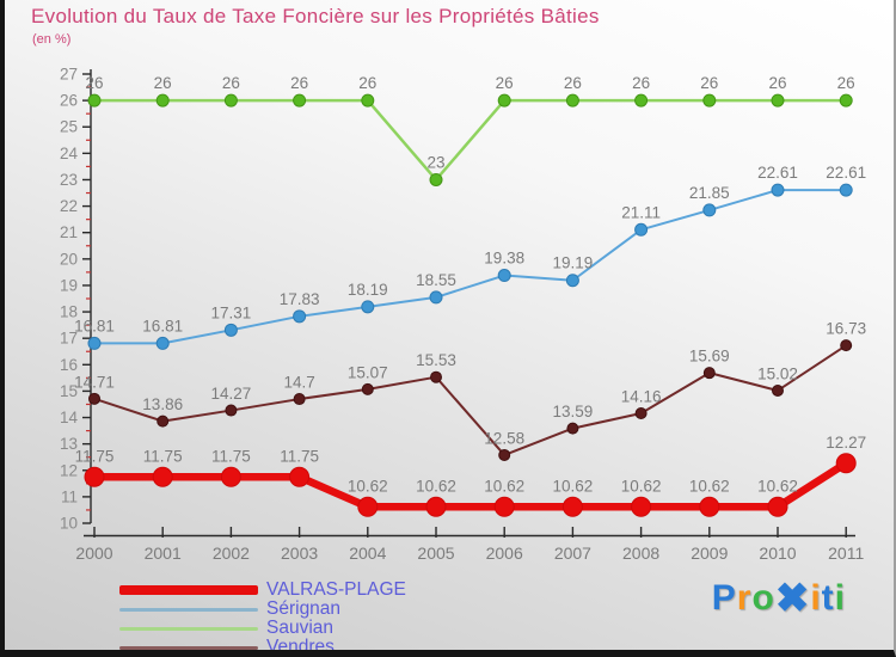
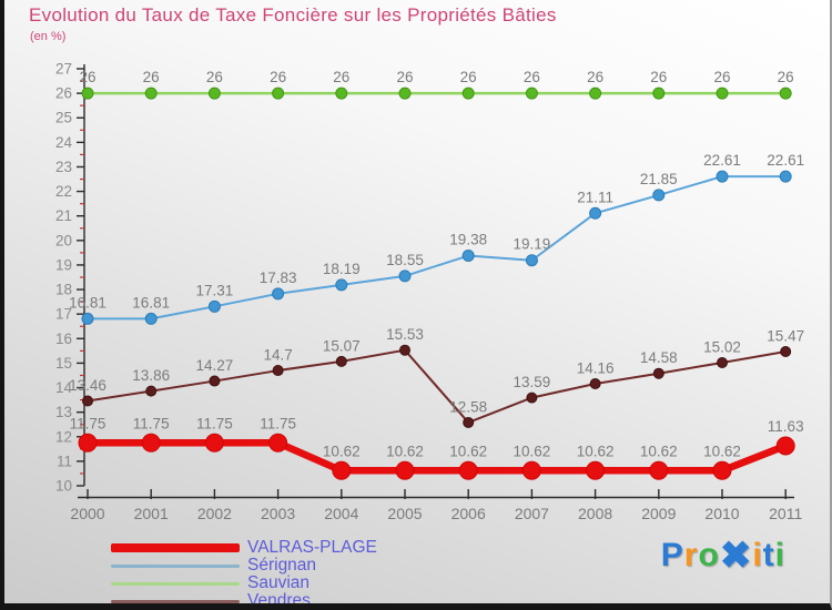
Vendres/2000: 14.71 -> 13.46
Sauvian/2005: 23 -> 26
Vendres/2009: 15.69 -> 14.58
VALRAS-PLAGE/2011: 12.27 -> 11.63
Vendres/2011: 16.73 -> 15.47
